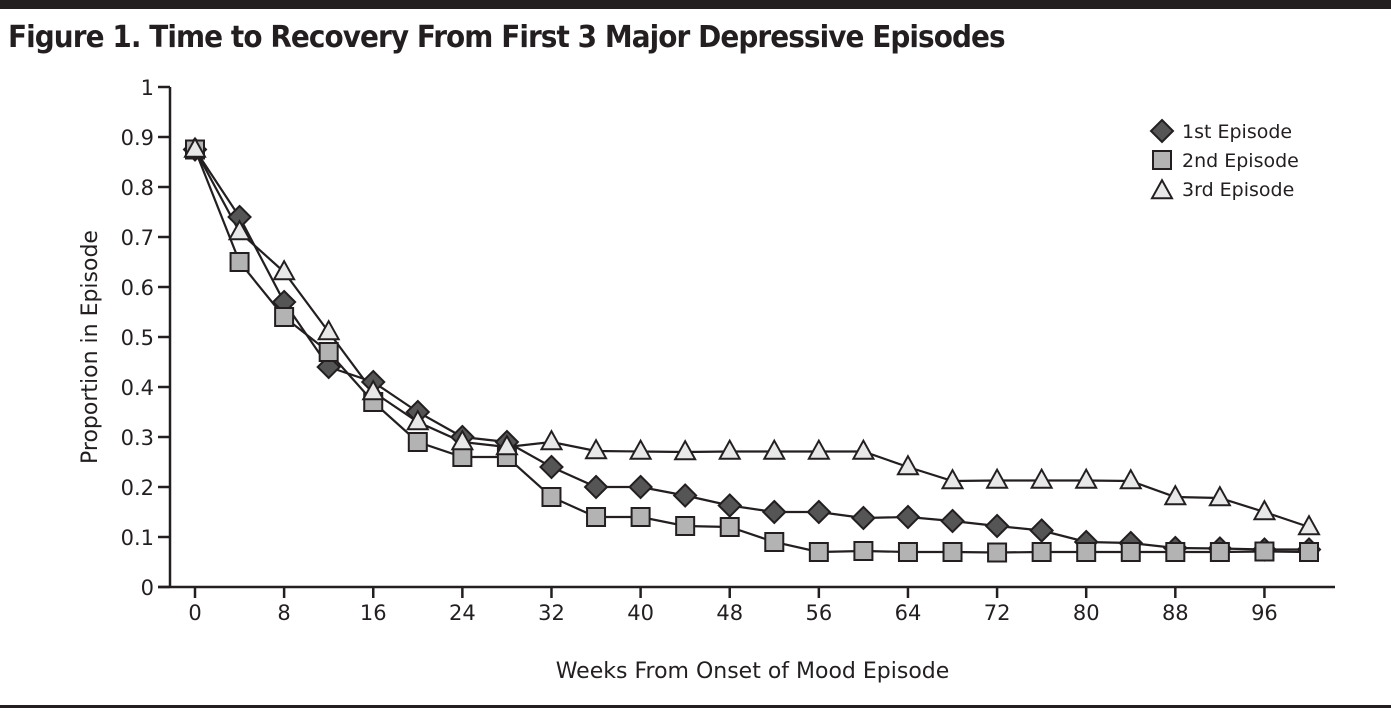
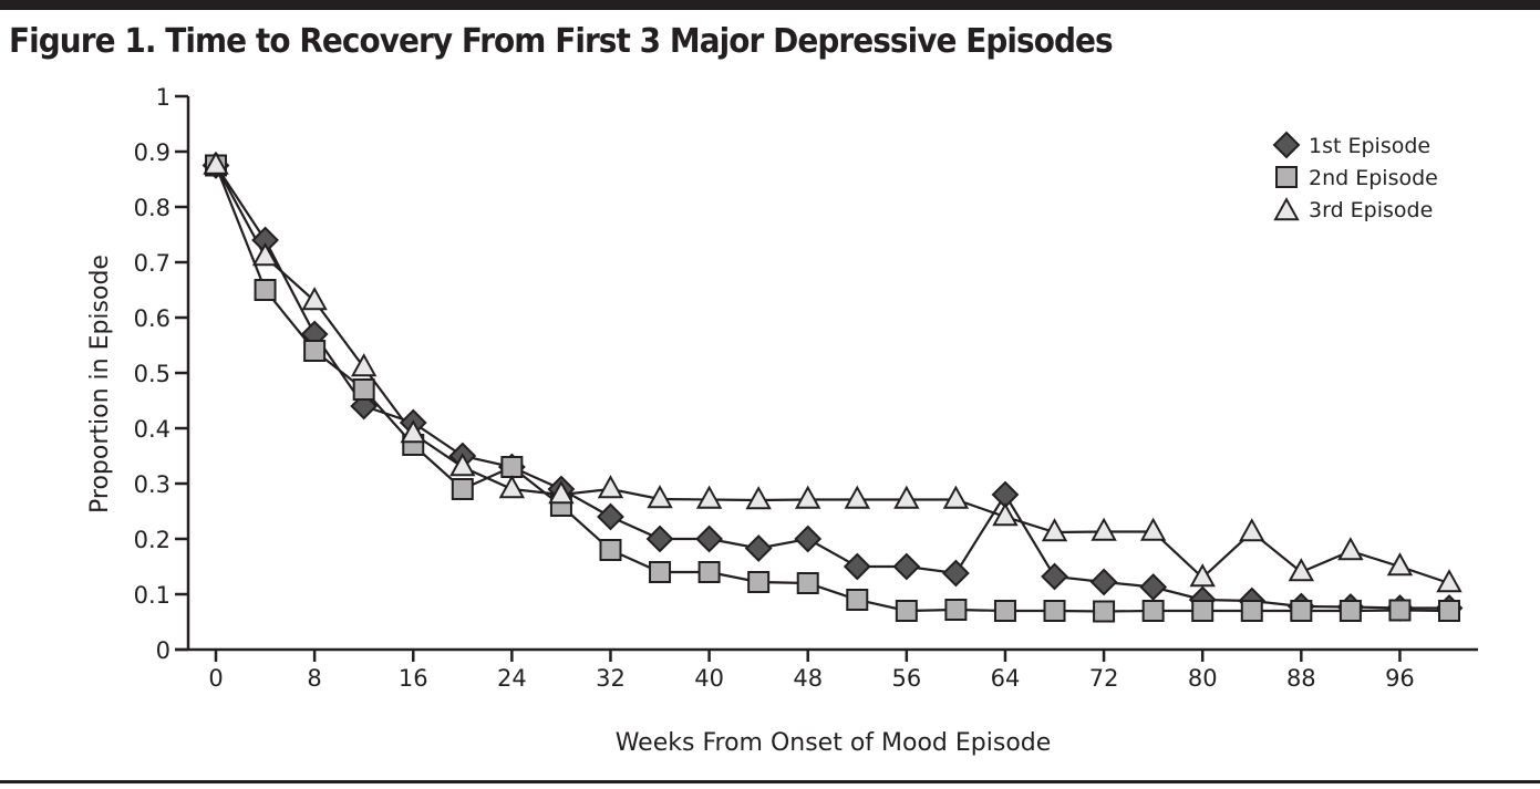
1st Episode/24: 0.30 -> 0.33
2nd Episode/24: 0.26 -> 0.33
1st Episode/48: 0.16 -> 0.20
1st Episode/64: 0.14 -> 0.28
3rd Episode/80: 0.21 -> 0.13
3rd Episode/88: 0.18 -> 0.14
